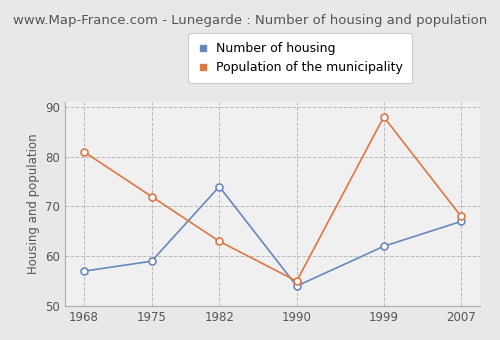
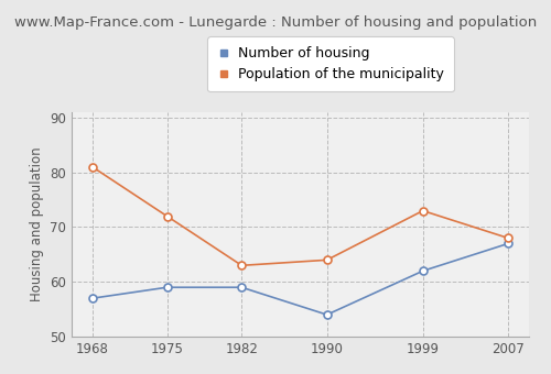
Number of housing/1982: 74 -> 59
Population of the municipality/1990: 55 -> 64
Population of the municipality/1999: 88 -> 73
